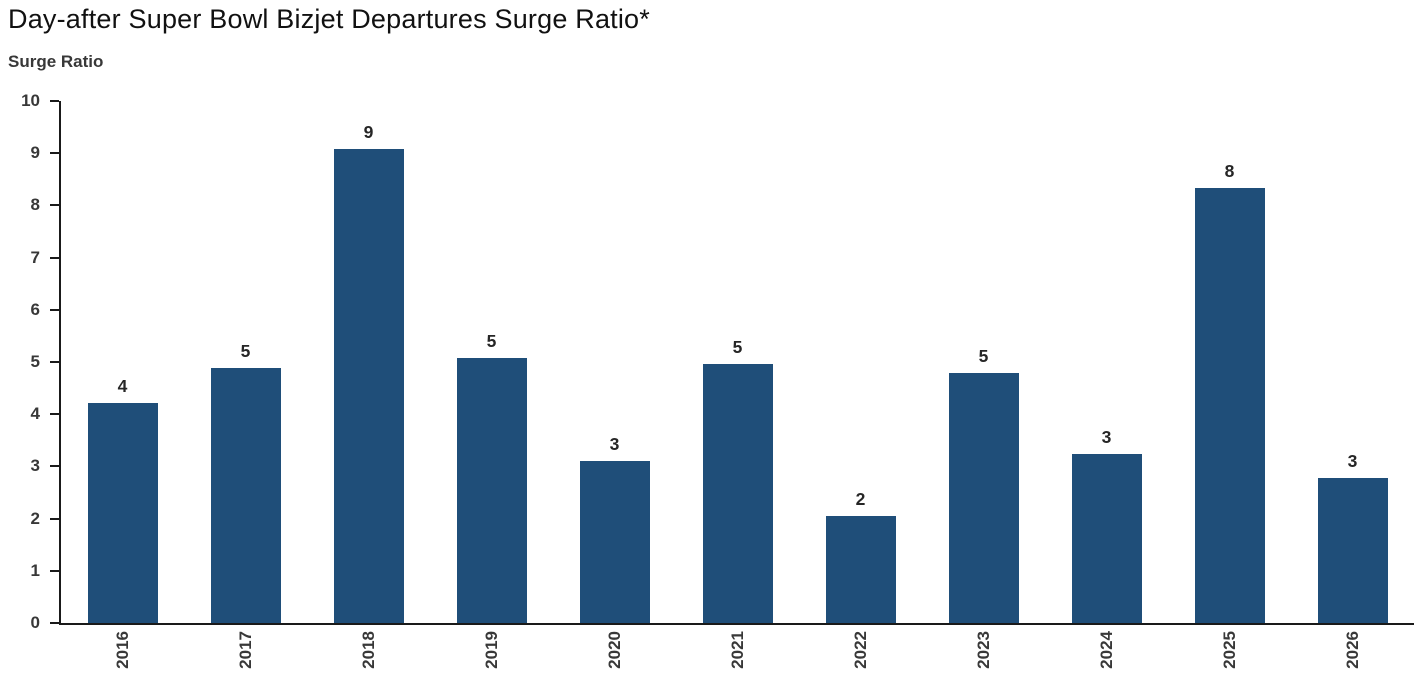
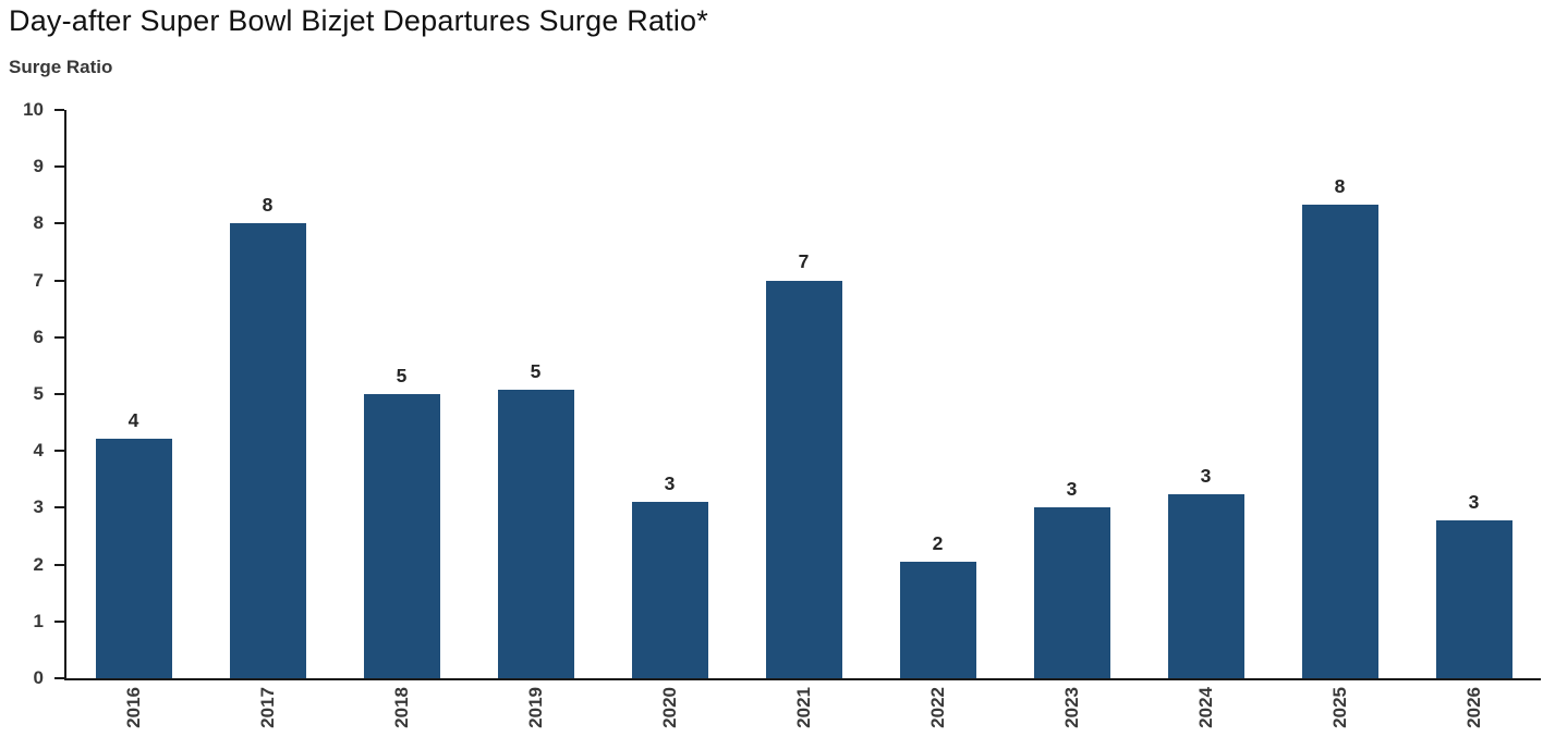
2017: 5 -> 8
2018: 9 -> 5
2021: 5 -> 7
2023: 5 -> 3
